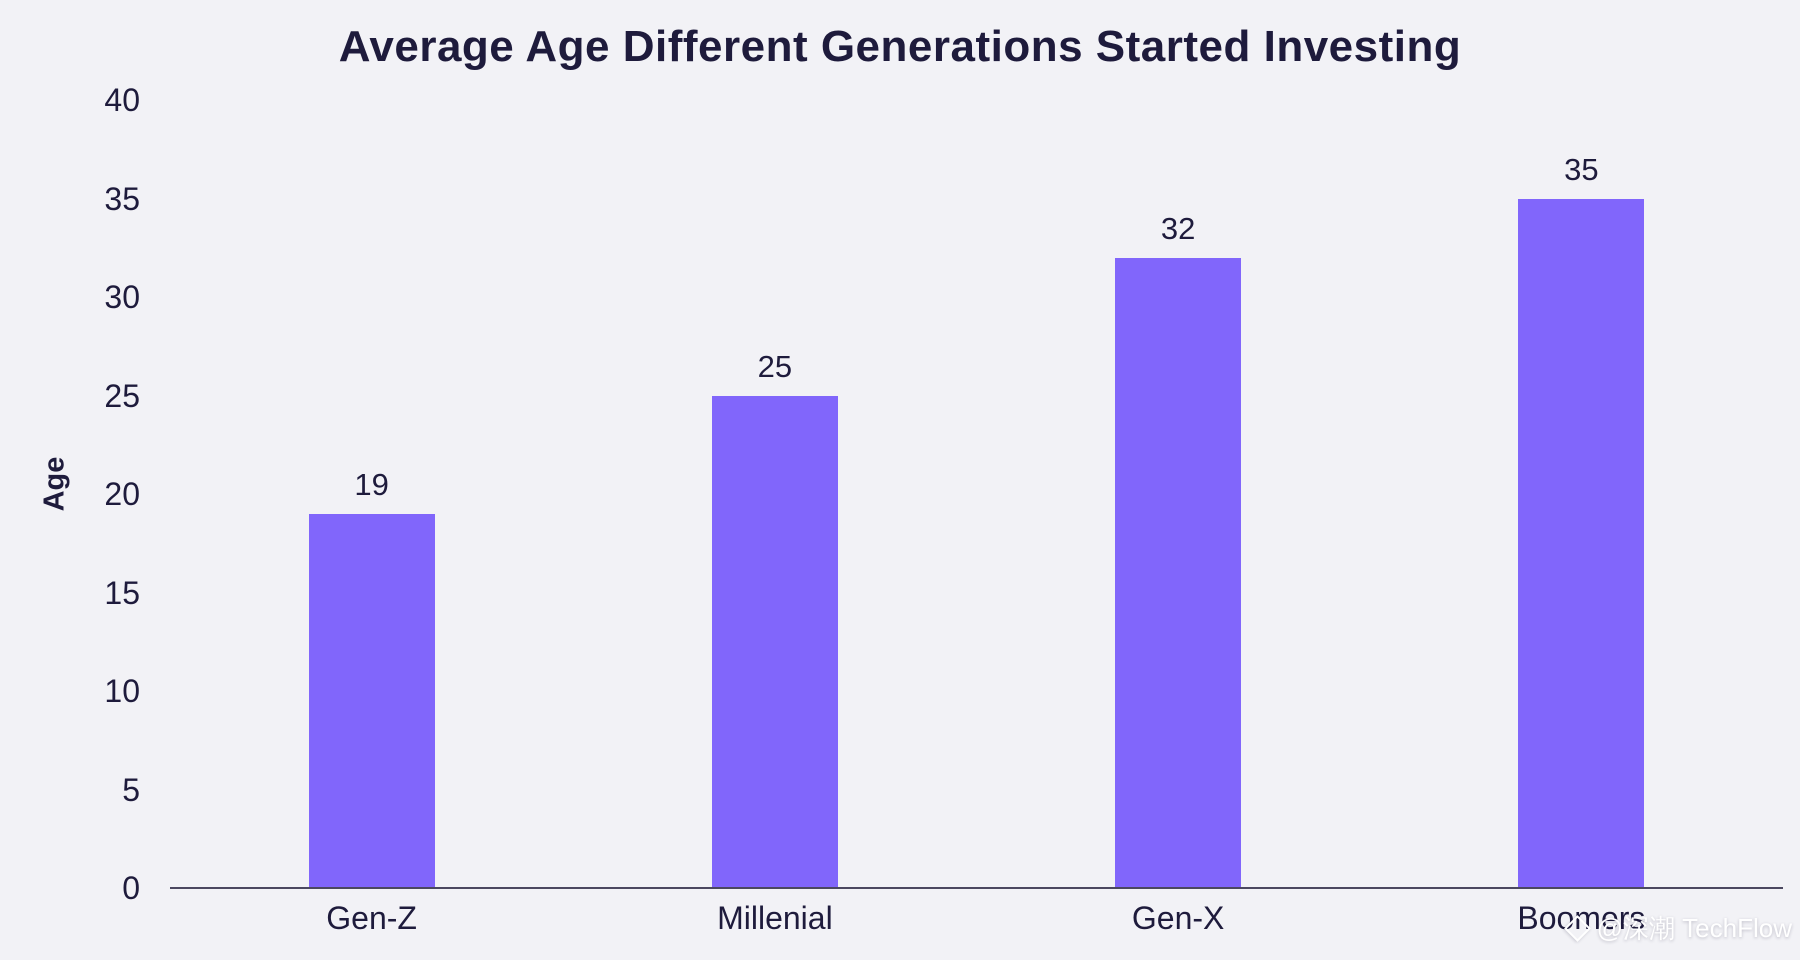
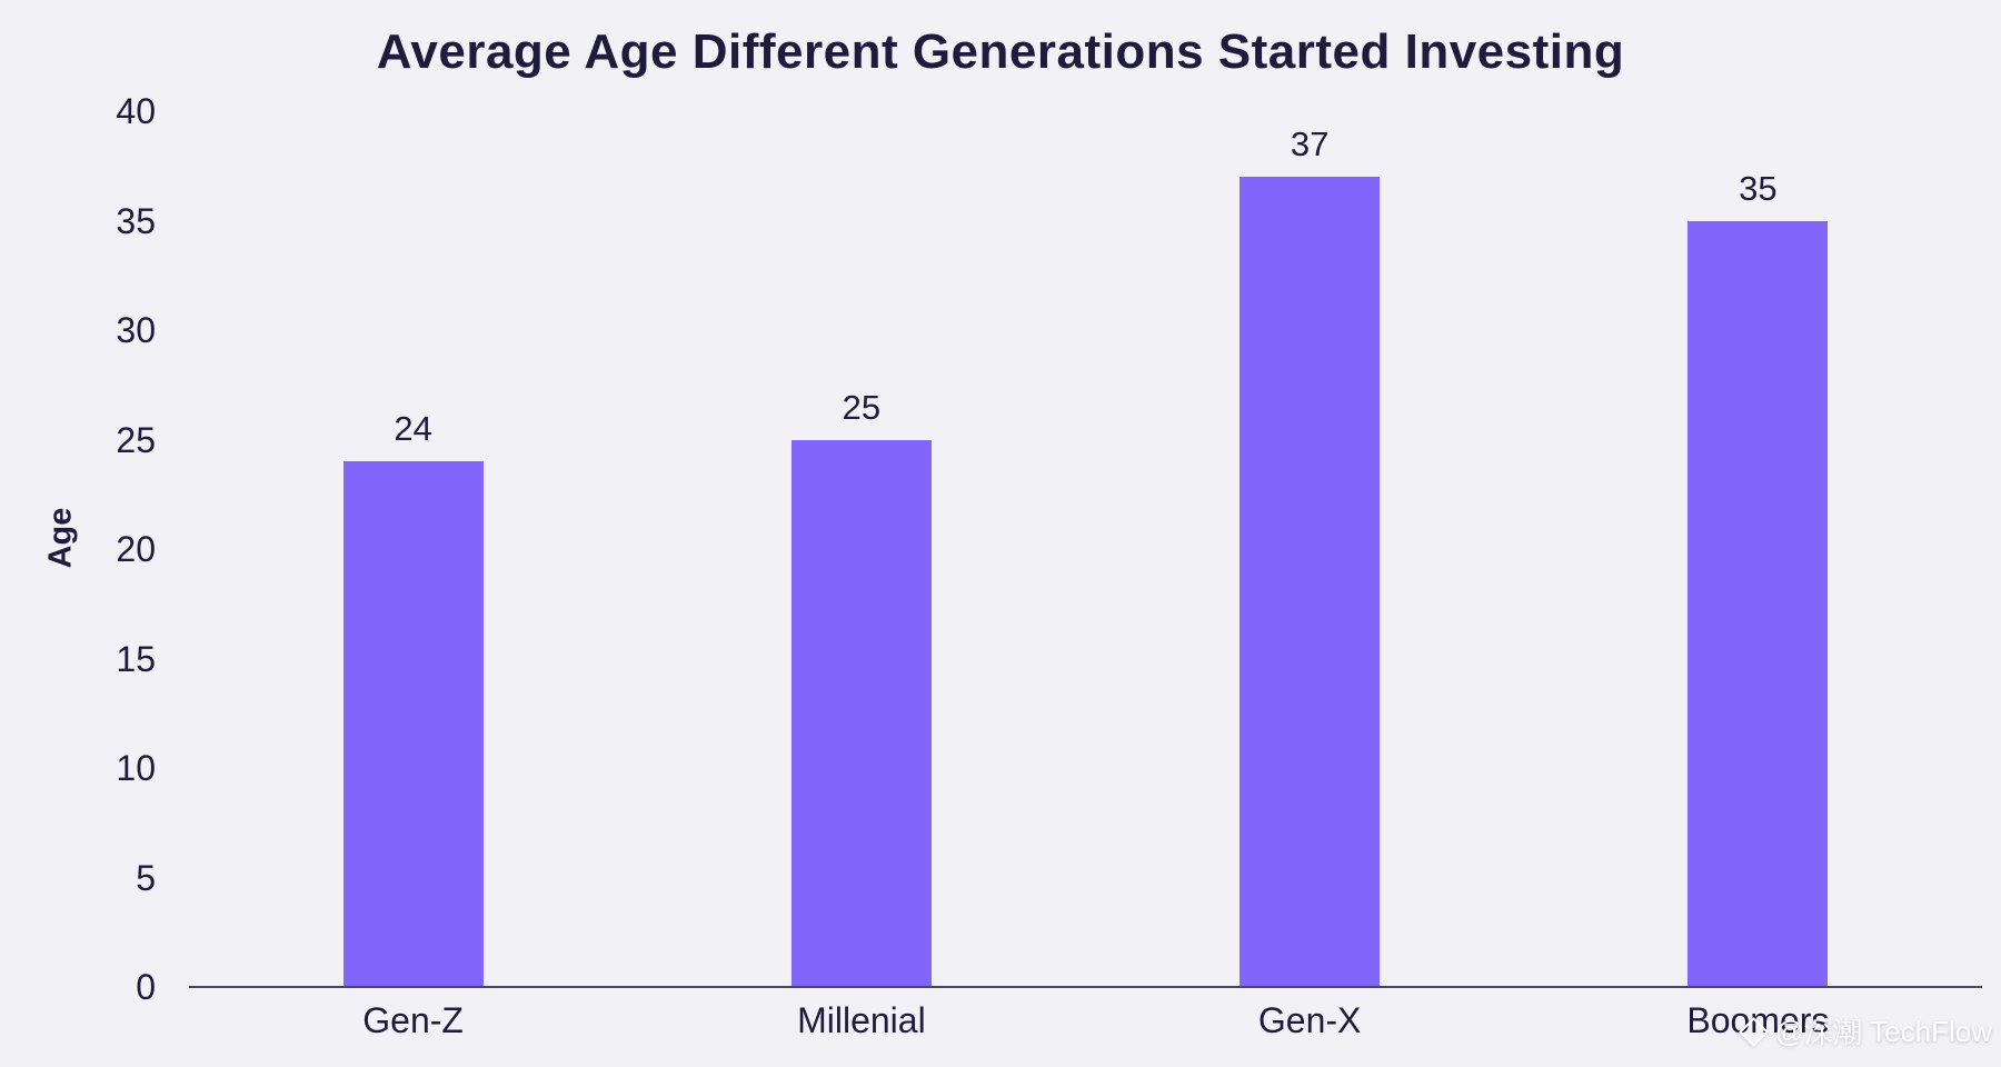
Gen-Z: 19 -> 24
Gen-X: 32 -> 37
